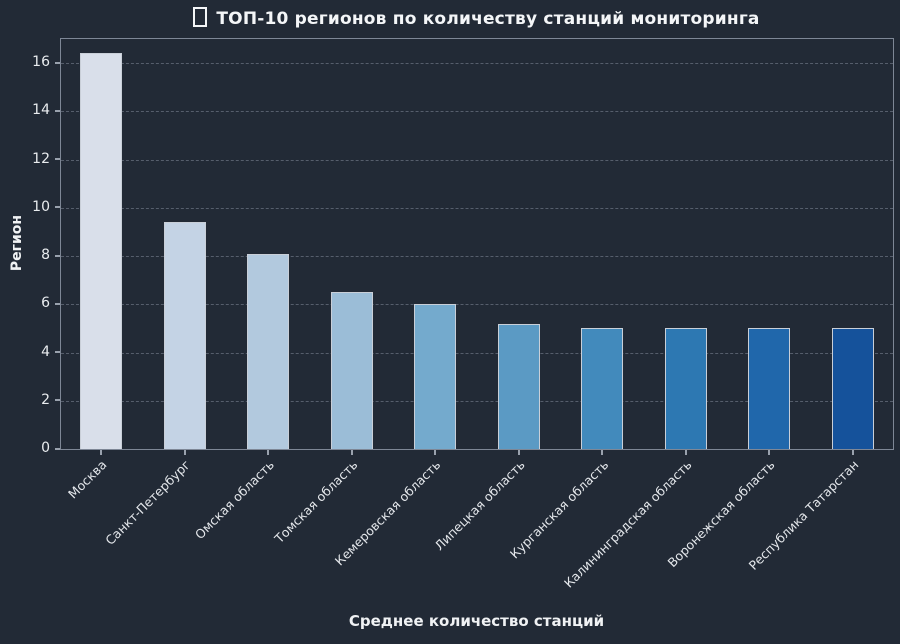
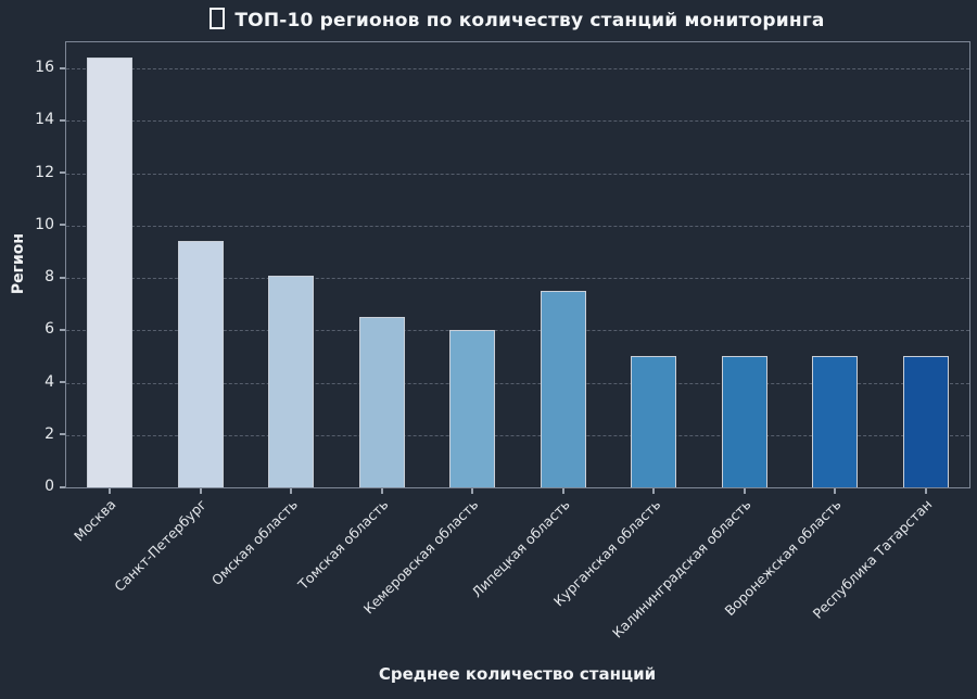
Липецкая область: 5.2 -> 7.5
